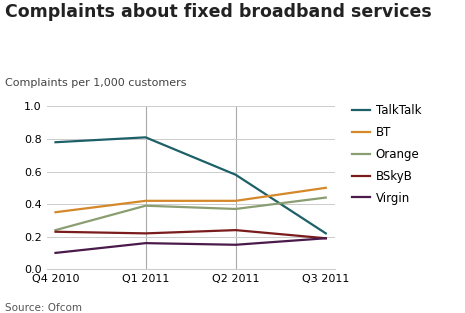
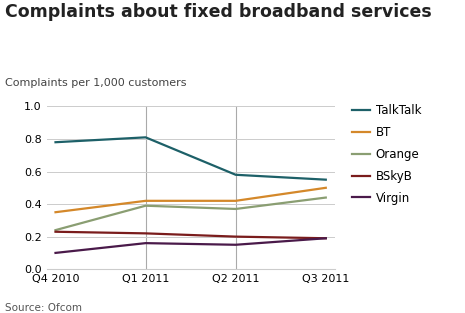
BSkyB/Q2 2011: 0.24 -> 0.20
TalkTalk/Q3 2011: 0.22 -> 0.55
